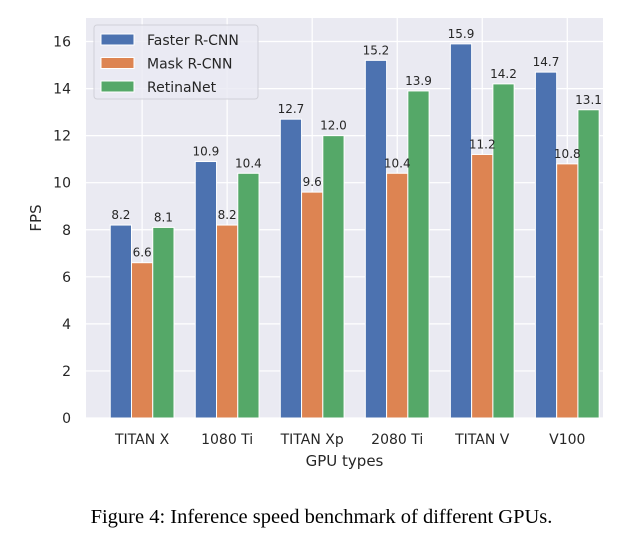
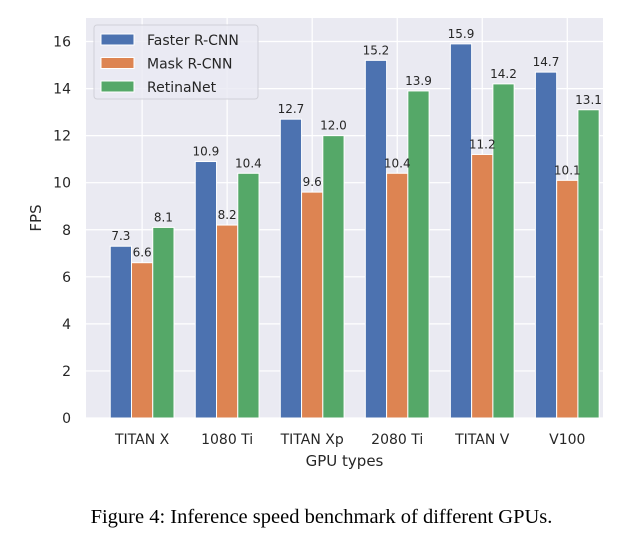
Faster R-CNN/TITAN X: 8.2 -> 7.3
Mask R-CNN/V100: 10.8 -> 10.1
